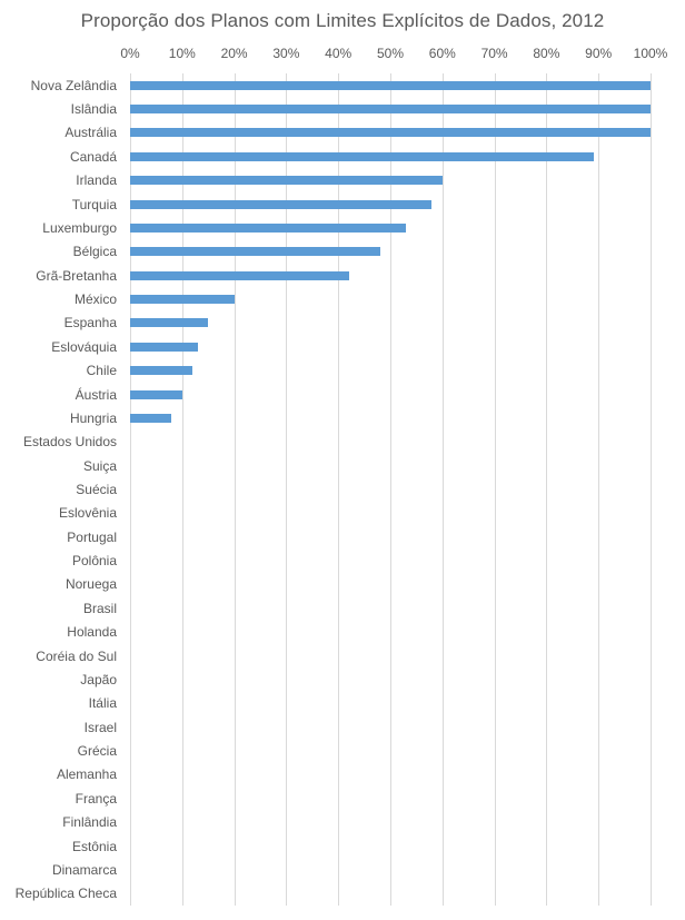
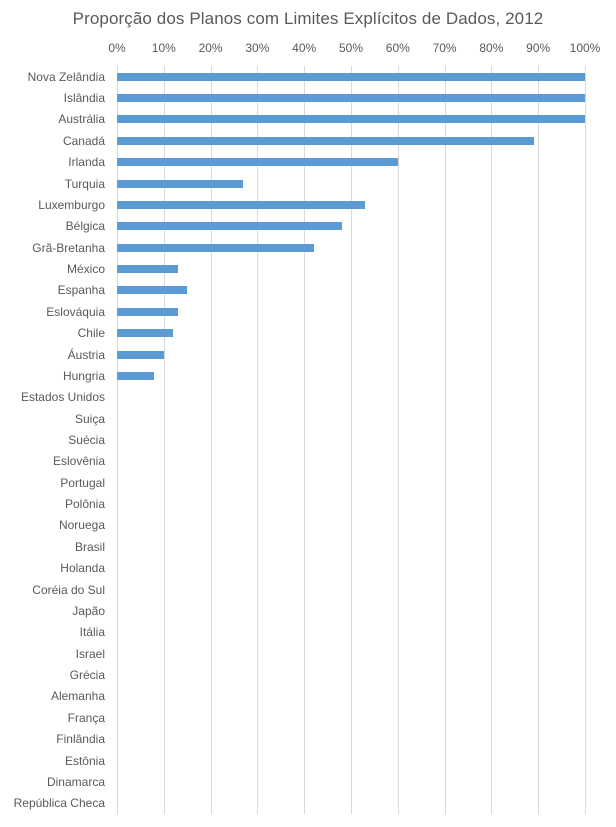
Turquia: 58% -> 27%
México: 20% -> 13%
